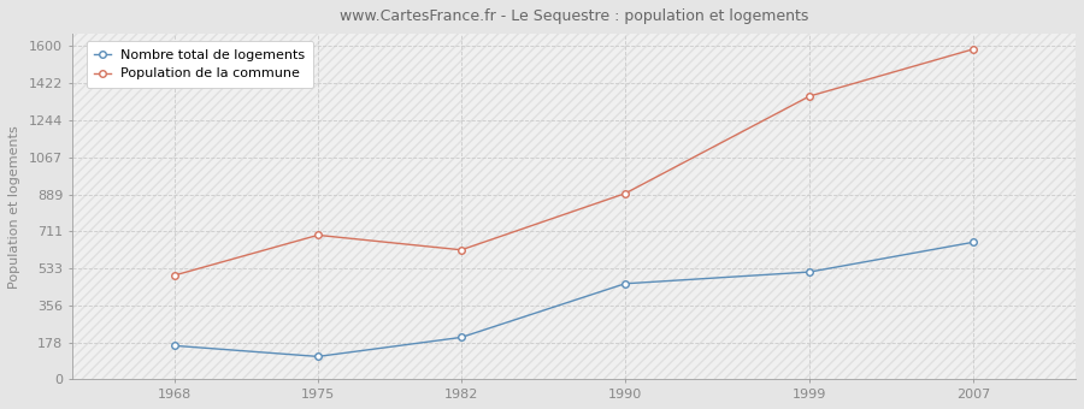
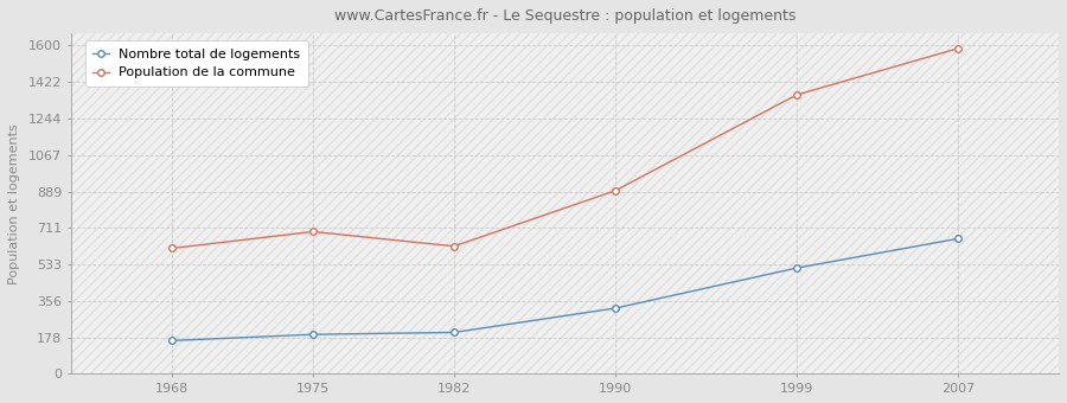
Population de la commune/1968: 500 -> 610
Nombre total de logements/1975: 110 -> 190
Nombre total de logements/1990: 460 -> 320
